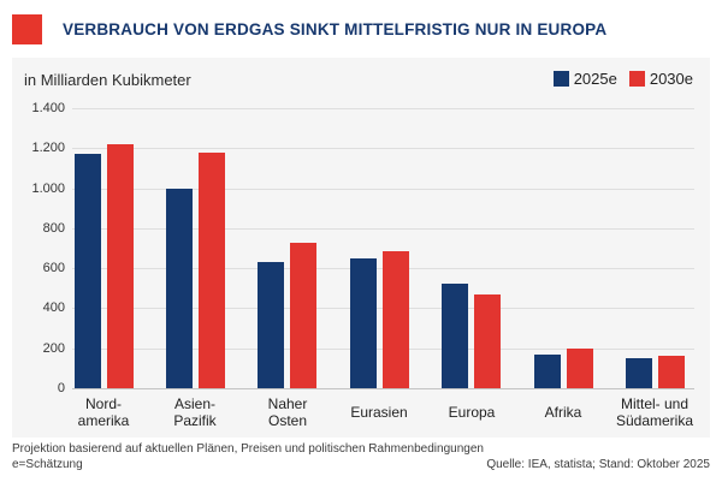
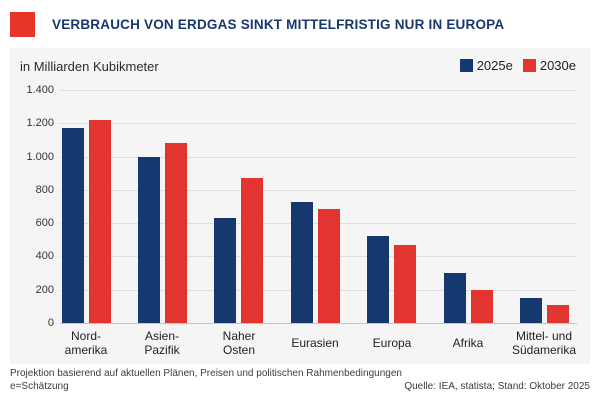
2030e/Asien-Pazifik: 1180 -> 1080
2030e/Naher Osten: 730 -> 870
2025e/Eurasien: 650 -> 730
2025e/Afrika: 170 -> 300
2030e/Mittel- und Südamerika: 160 -> 110
